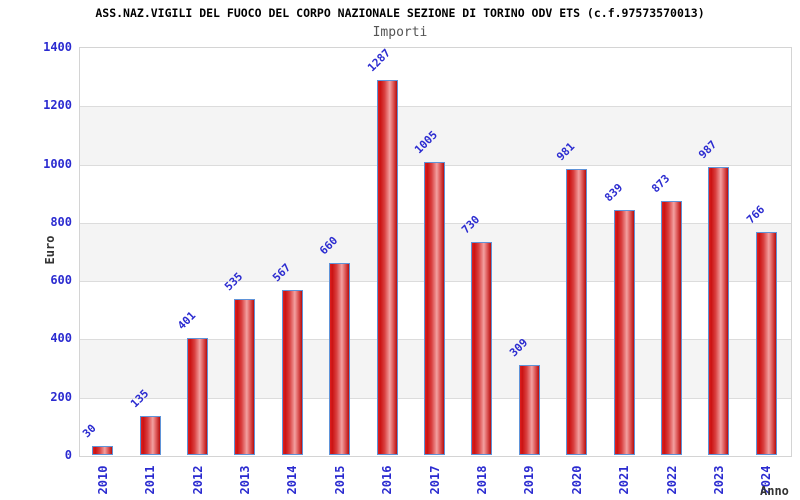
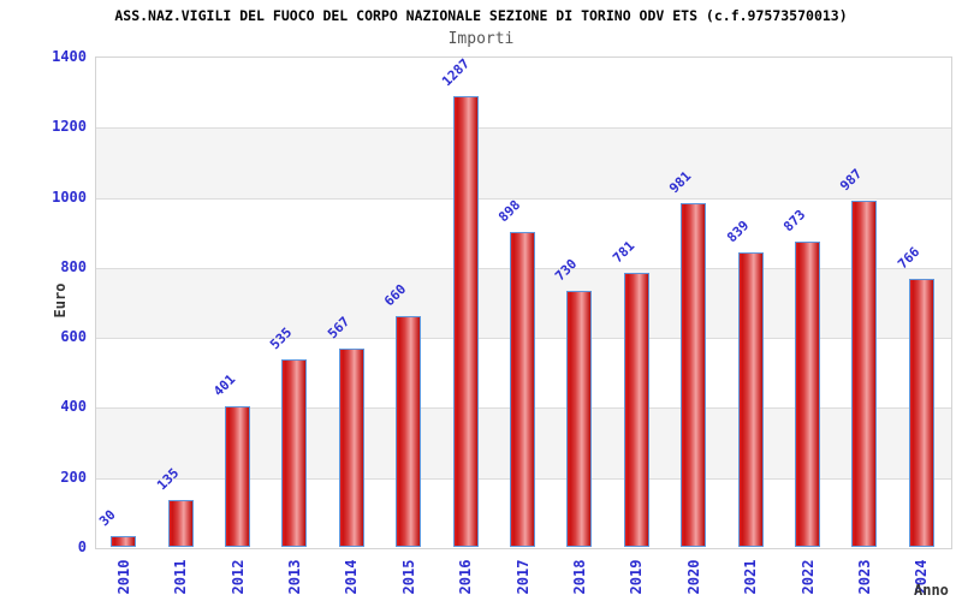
2017: 1005 -> 898
2019: 309 -> 781
